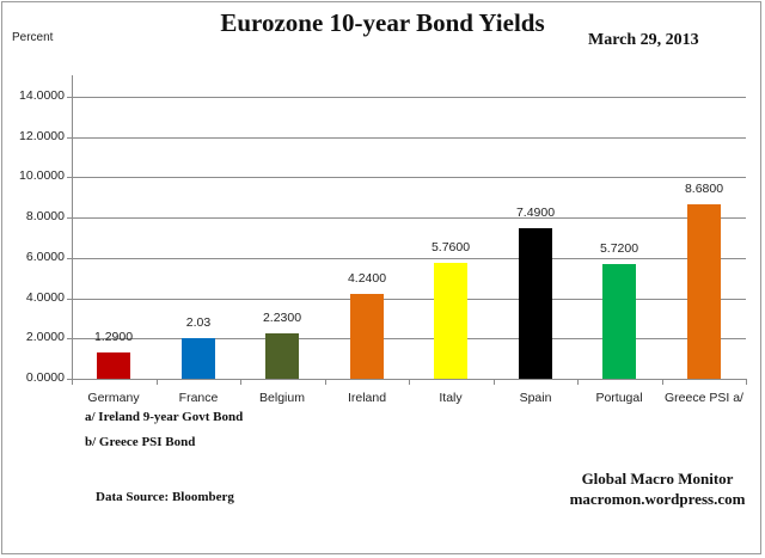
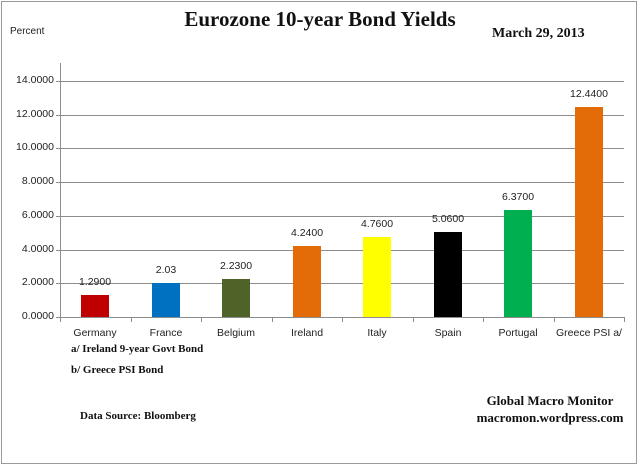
Italy: 5.7600 -> 4.7600
Spain: 7.4900 -> 5.0600
Portugal: 5.7200 -> 6.3700
Greece PSI a/: 8.6800 -> 12.4400
